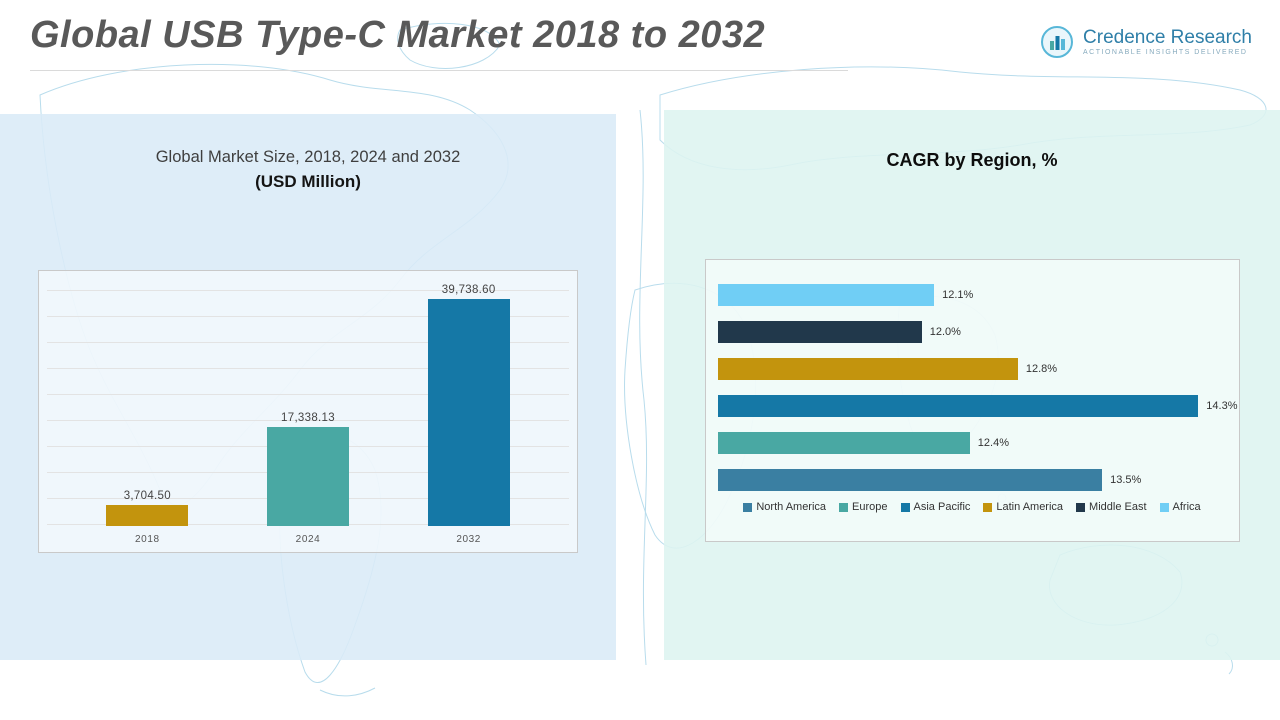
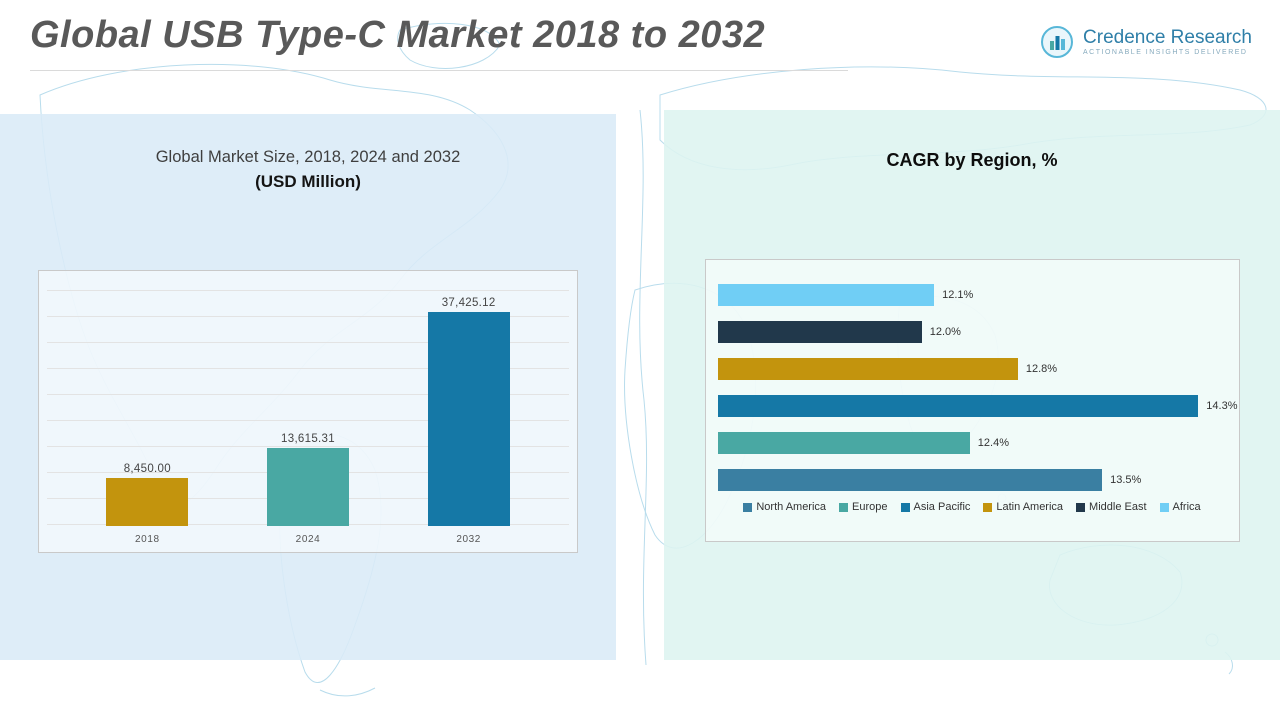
Global Market Size, 2018, 2024 and 2032/2018: 3,704.50 -> 8,450.00
Global Market Size, 2018, 2024 and 2032/2024: 17,338.13 -> 13,615.31
Global Market Size, 2018, 2024 and 2032/2032: 39,738.60 -> 37,425.12
